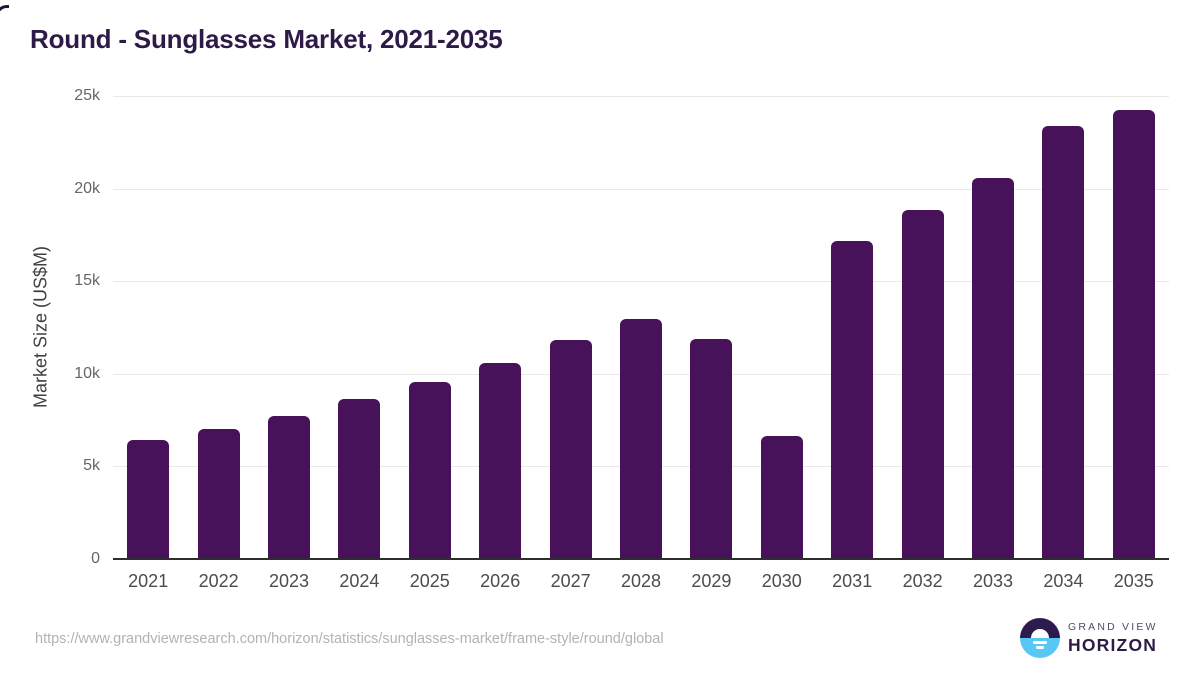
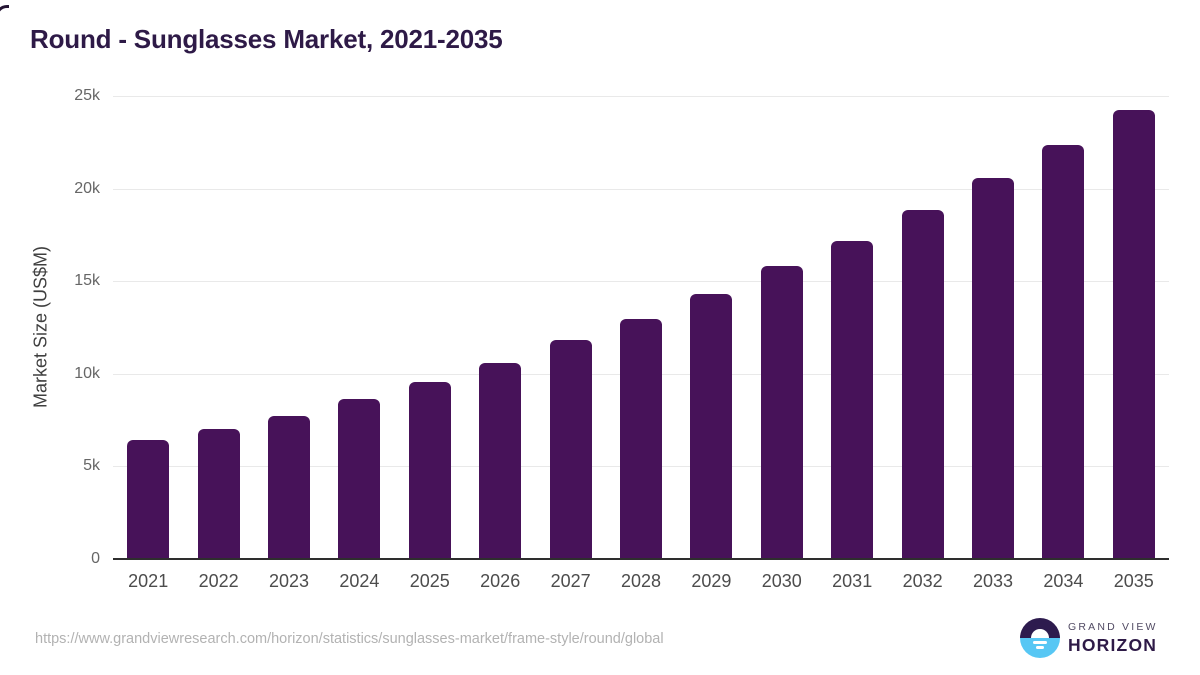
2029: 11.8k -> 14.3k
2030: 6.6k -> 15.8k
2034: 23.3k -> 22.3k
